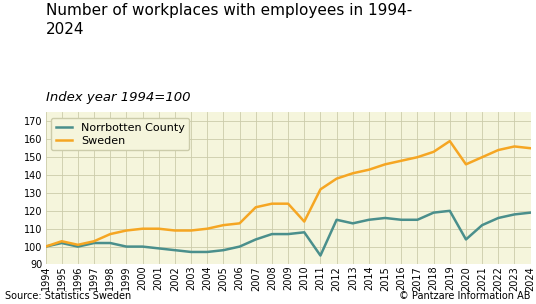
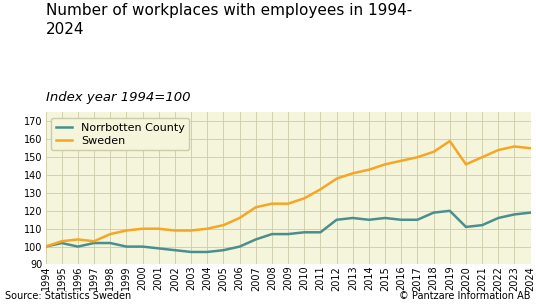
Sweden/1996: 101 -> 104
Sweden/2006: 113 -> 116
Sweden/2010: 114 -> 127
Norrbotten County/2011: 95 -> 108
Norrbotten County/2013: 113 -> 116
Norrbotten County/2020: 104 -> 111
